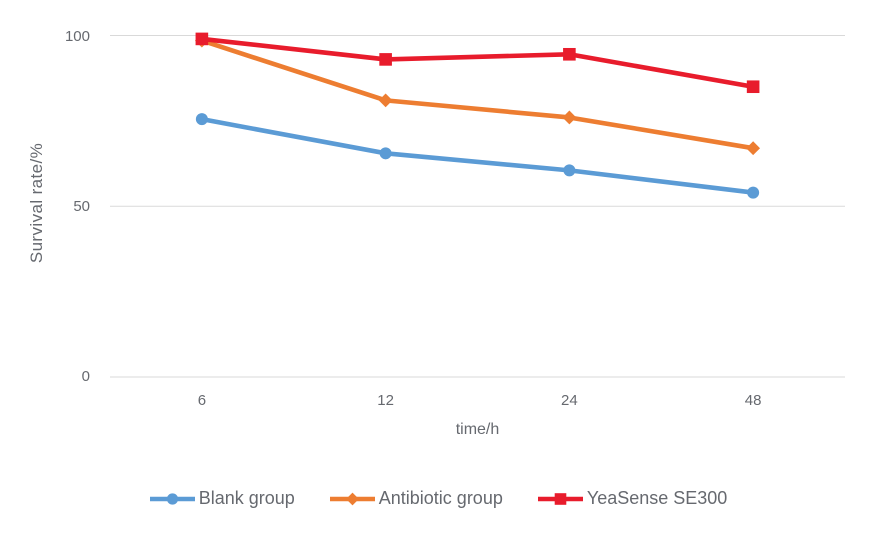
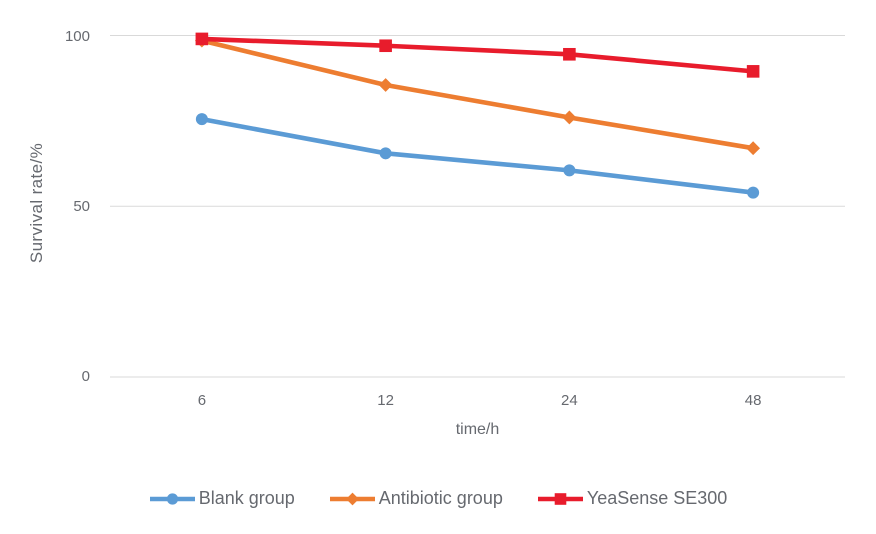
Antibiotic group/12: 81 -> 86
YeaSense SE300/12: 93 -> 97
YeaSense SE300/48: 85 -> 90
